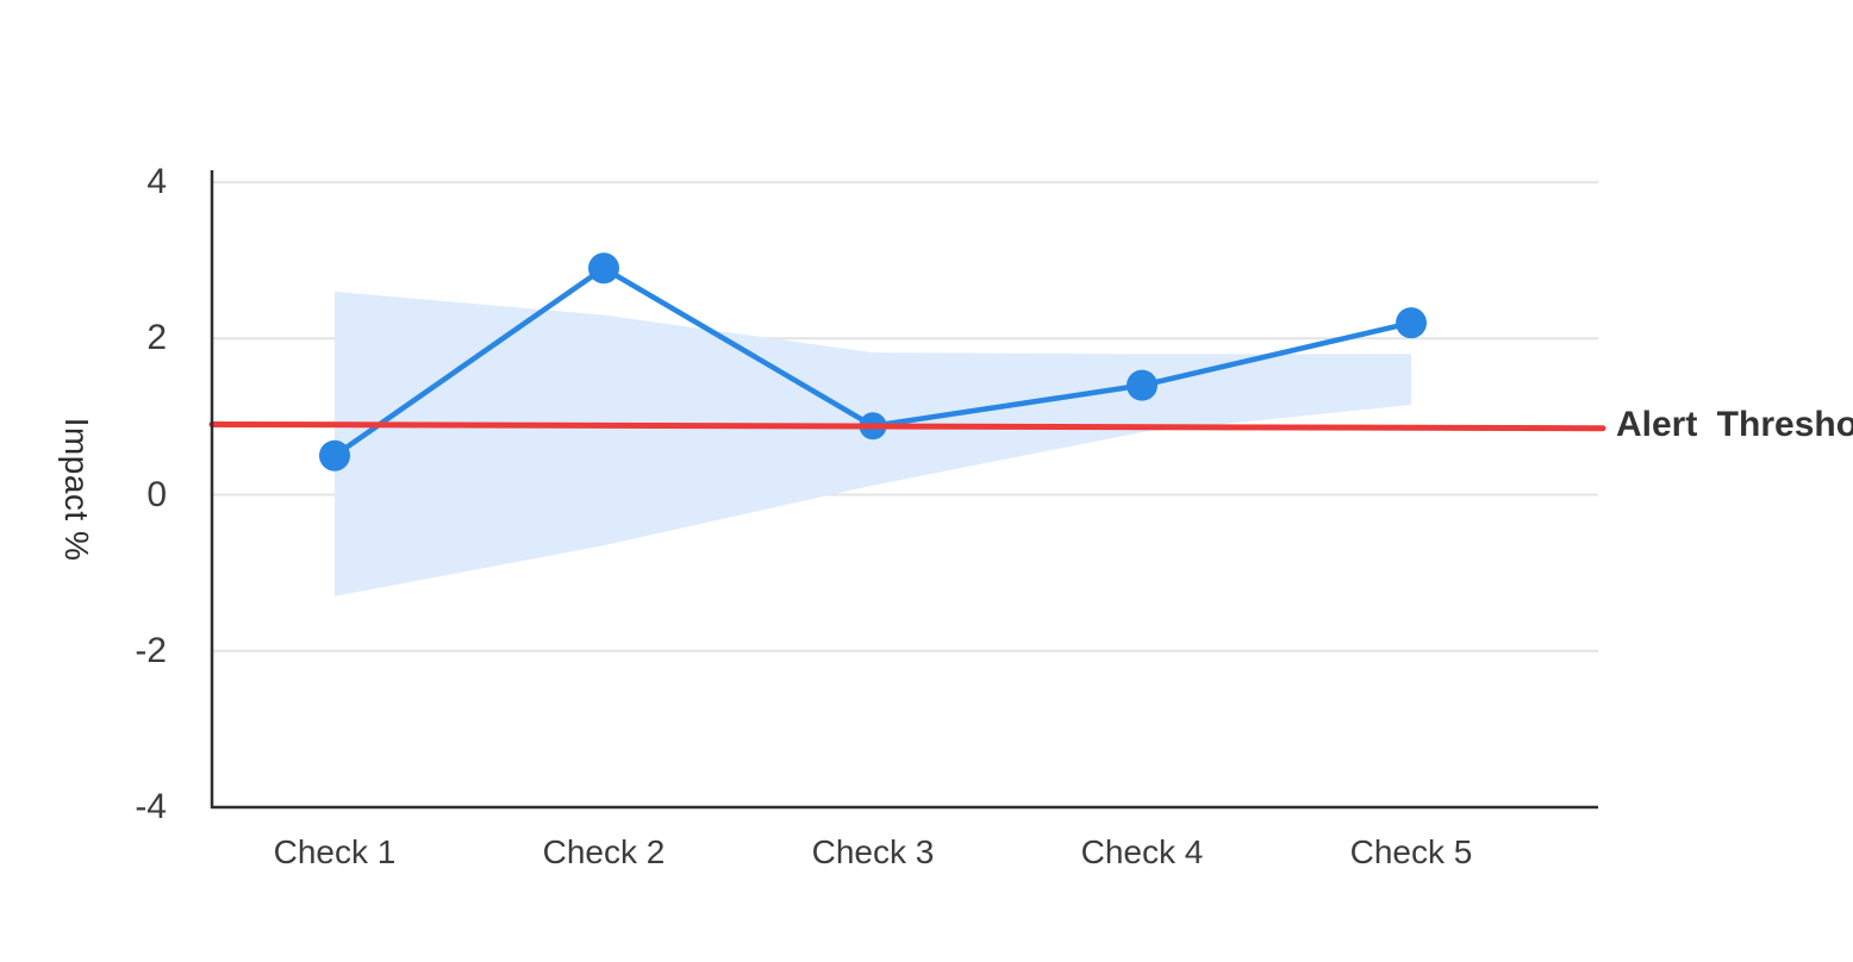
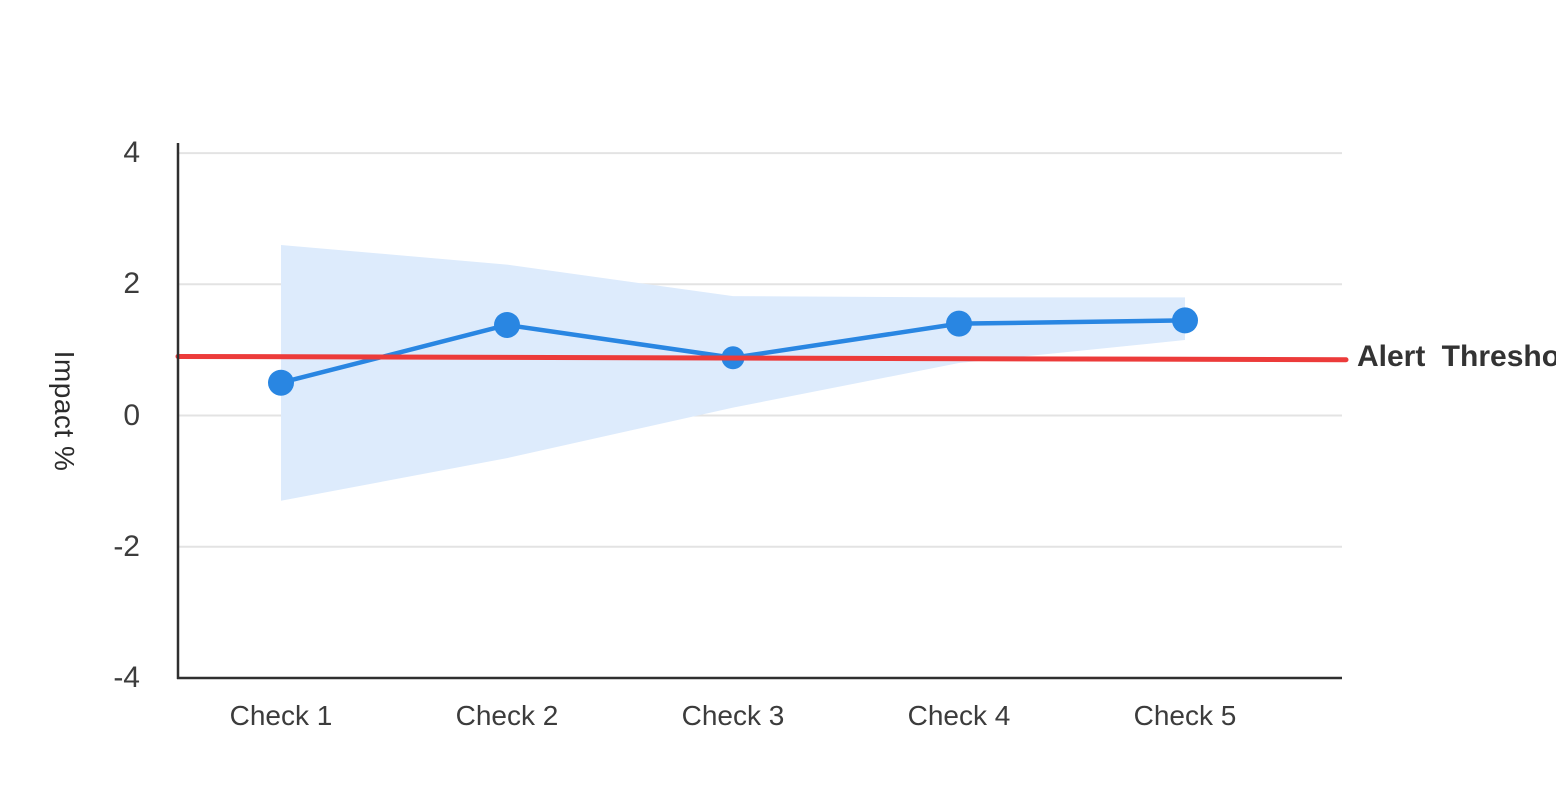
Check 2: 2.9 -> 1.4
Check 5: 2.2 -> 1.4
